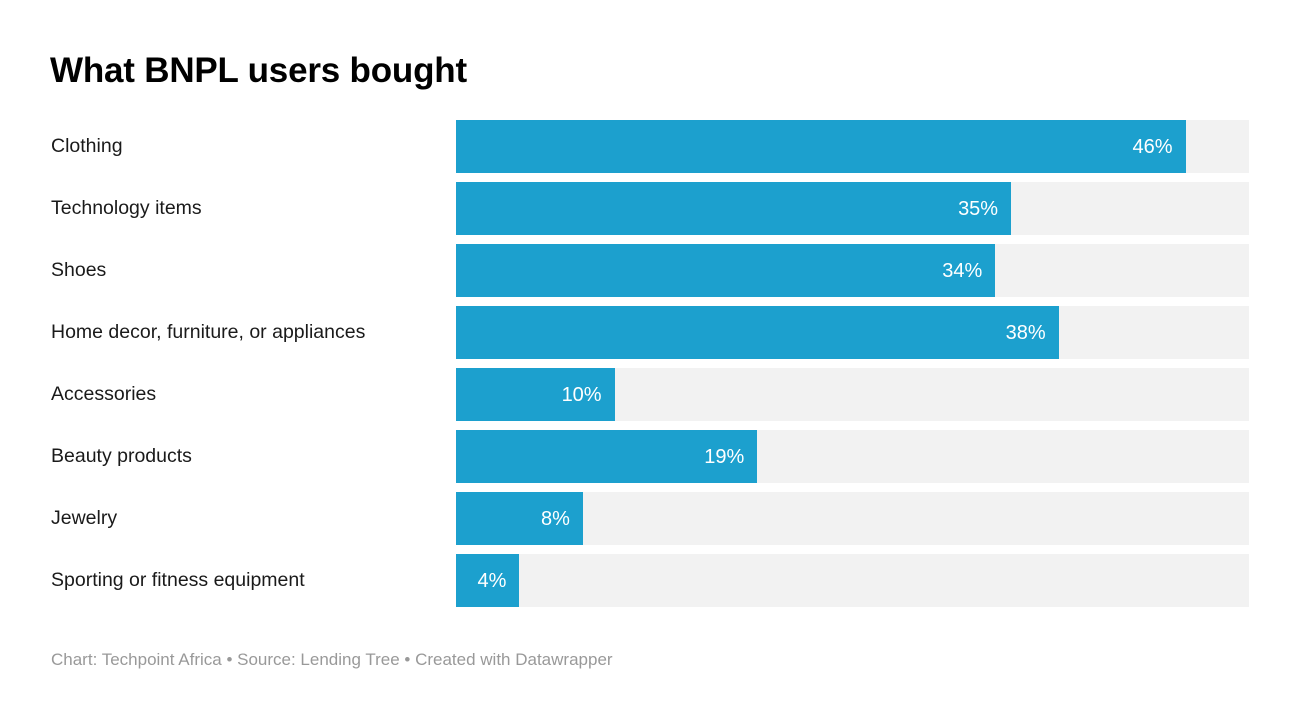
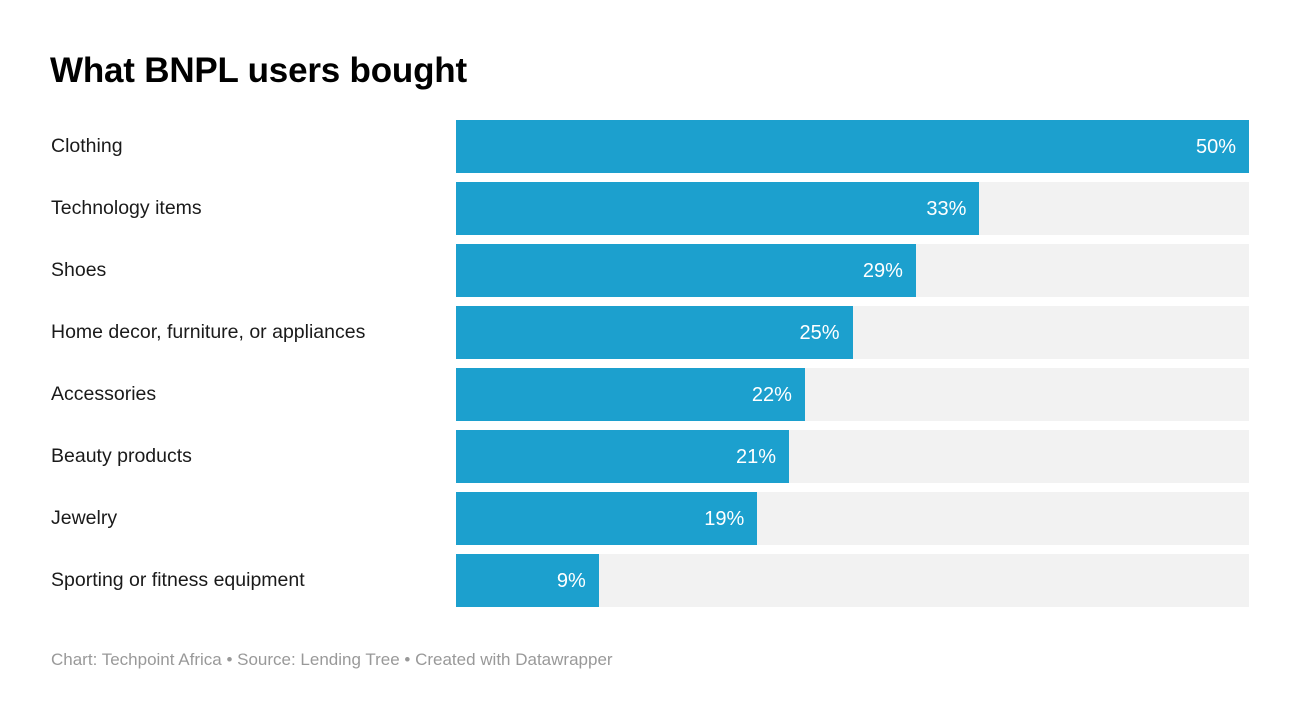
Clothing: 46% -> 50%
Technology items: 35% -> 33%
Shoes: 34% -> 29%
Home decor, furniture, or appliances: 38% -> 25%
Accessories: 10% -> 22%
Beauty products: 19% -> 21%
Jewelry: 8% -> 19%
Sporting or fitness equipment: 4% -> 9%
